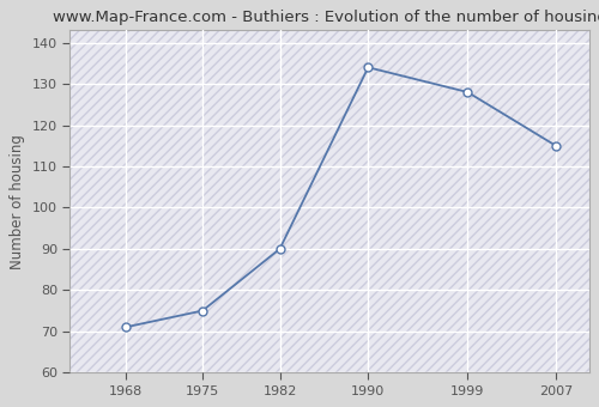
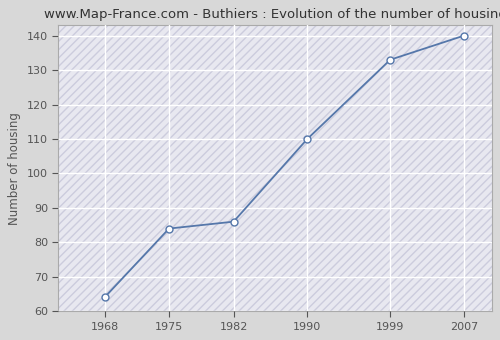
1968: 71 -> 64
1975: 75 -> 84
1982: 90 -> 86
1990: 134 -> 110
1999: 128 -> 133
2007: 115 -> 140
